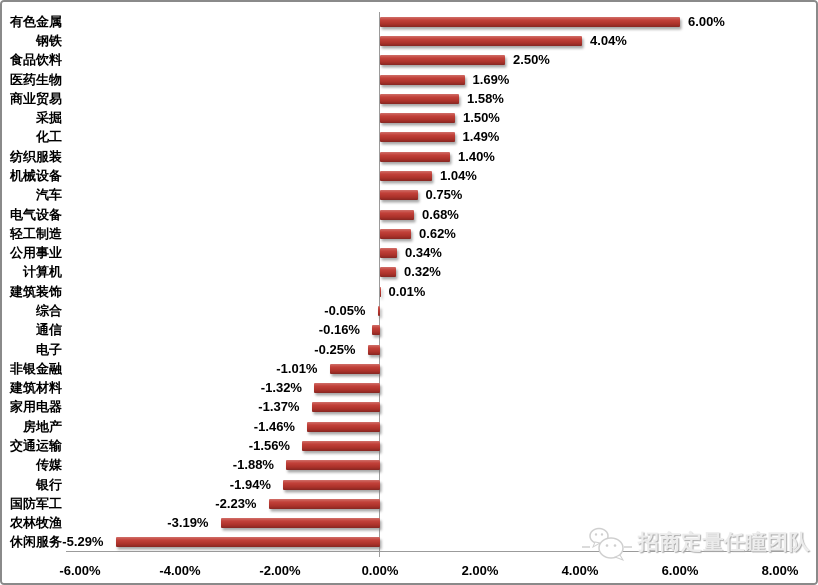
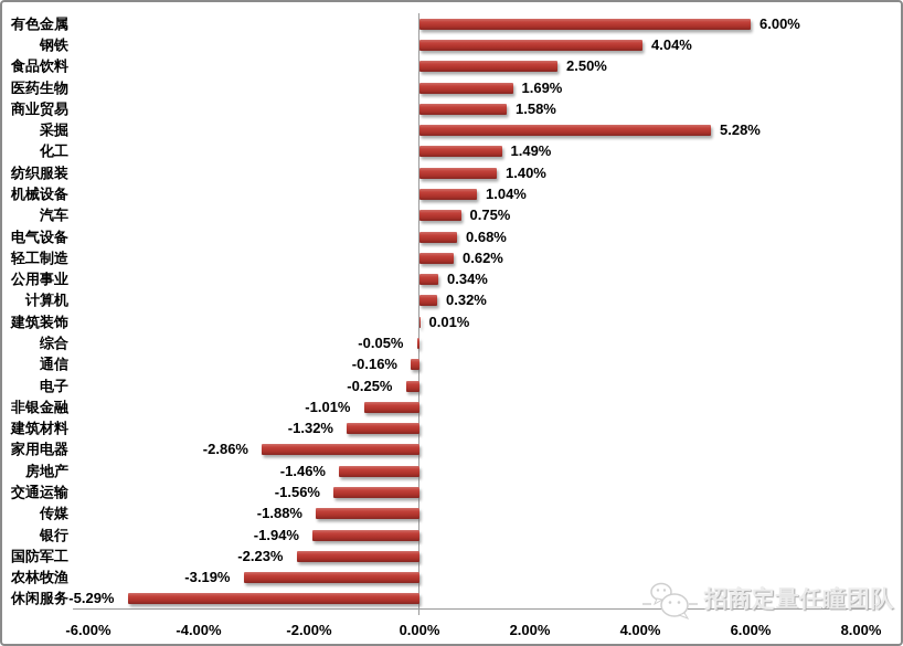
采掘: 1.50% -> 5.28%
家用电器: -1.37% -> -2.86%
